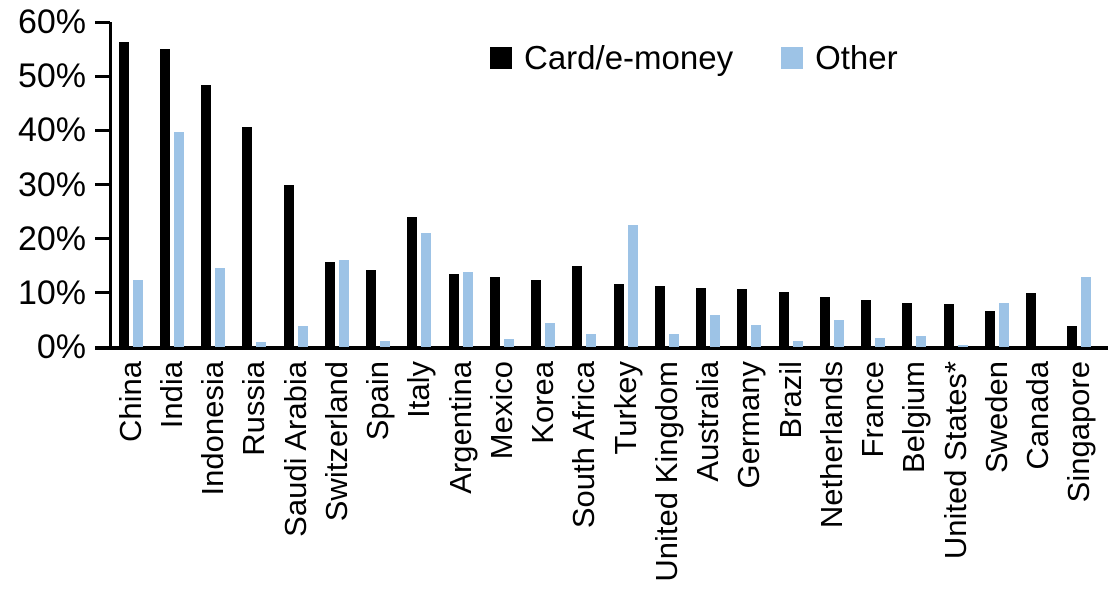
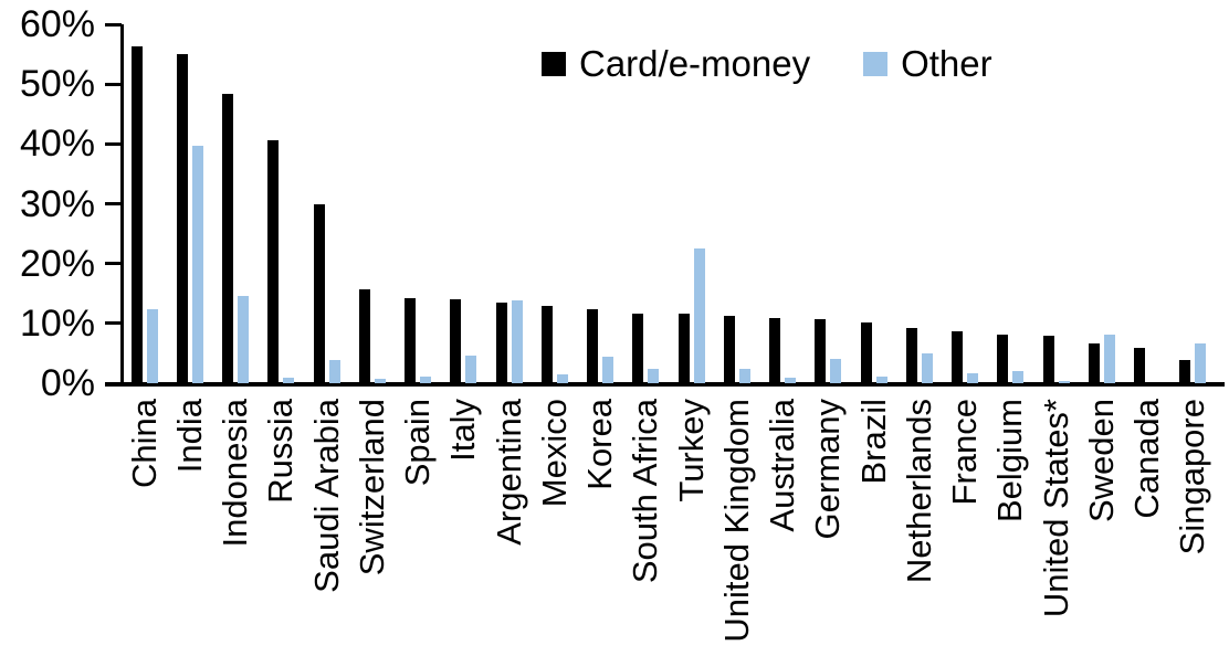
Other/Switzerland: 16% -> 1%
Card/e-money/Italy: 24% -> 14%
Other/Italy: 21% -> 5%
Card/e-money/South Africa: 15% -> 12%
Other/Australia: 6% -> 1%
Card/e-money/Canada: 10% -> 6%
Other/Singapore: 13% -> 7%
